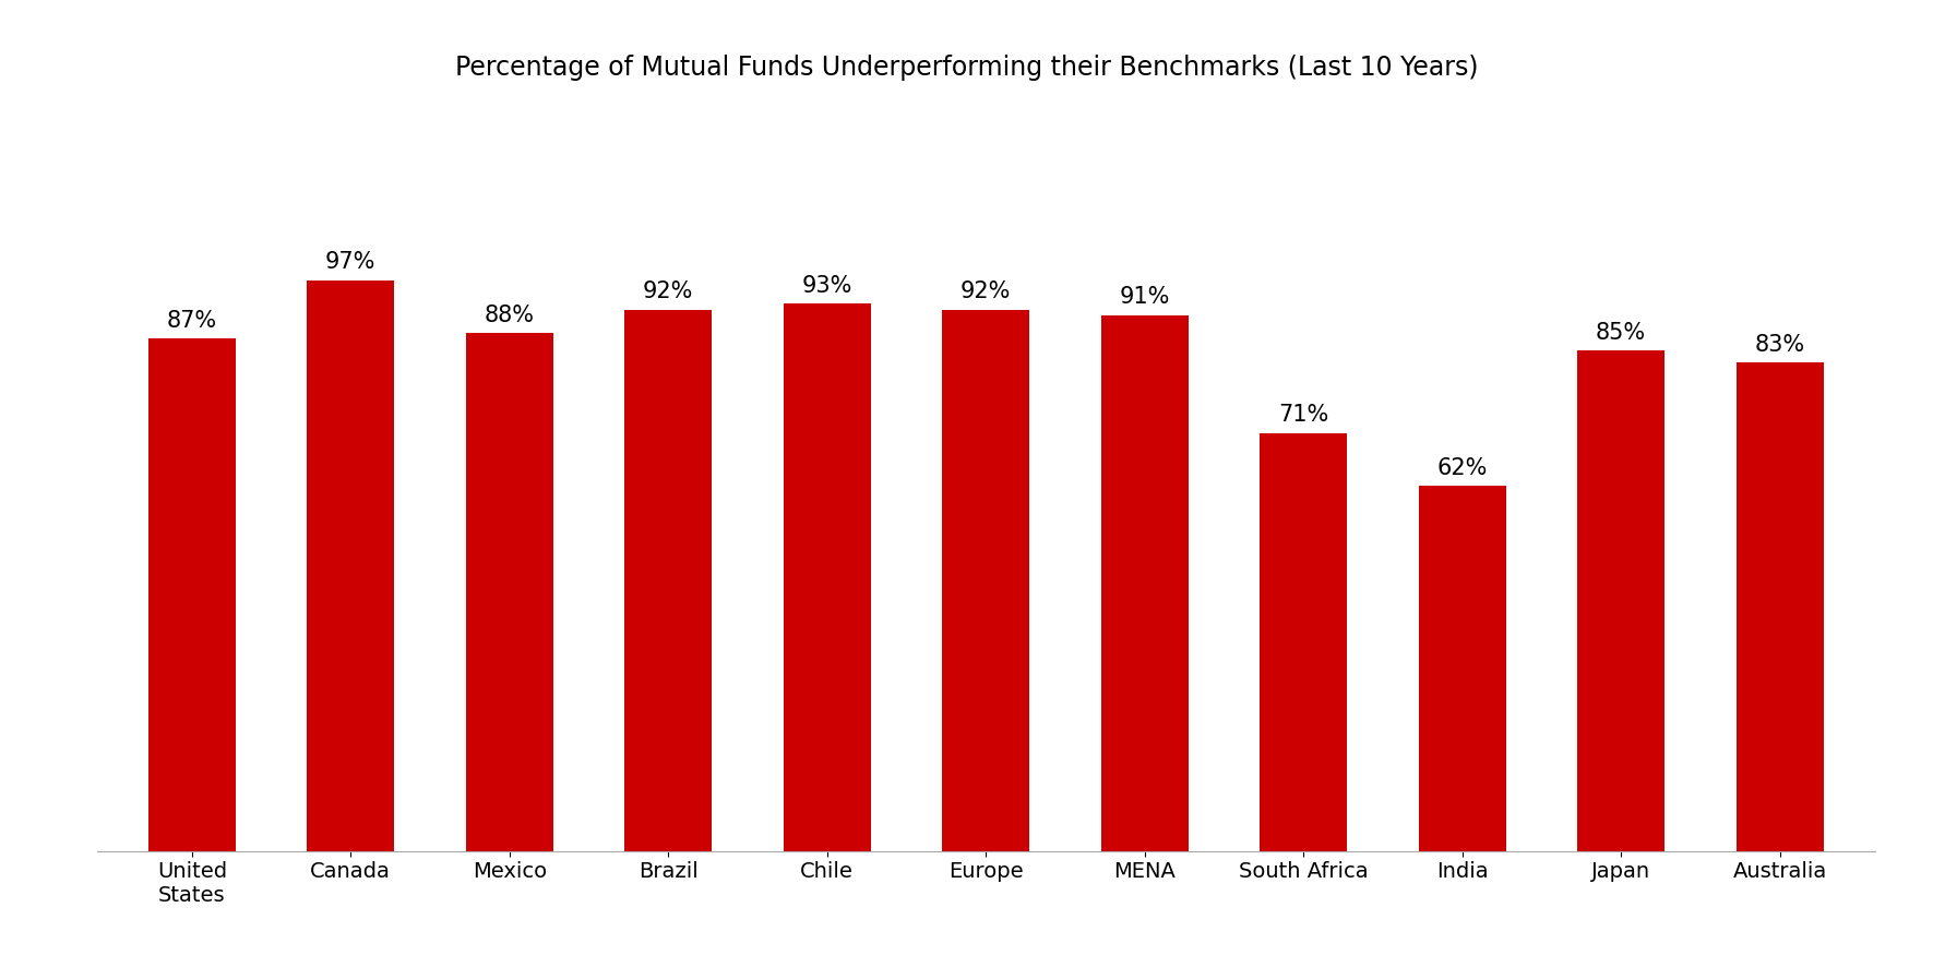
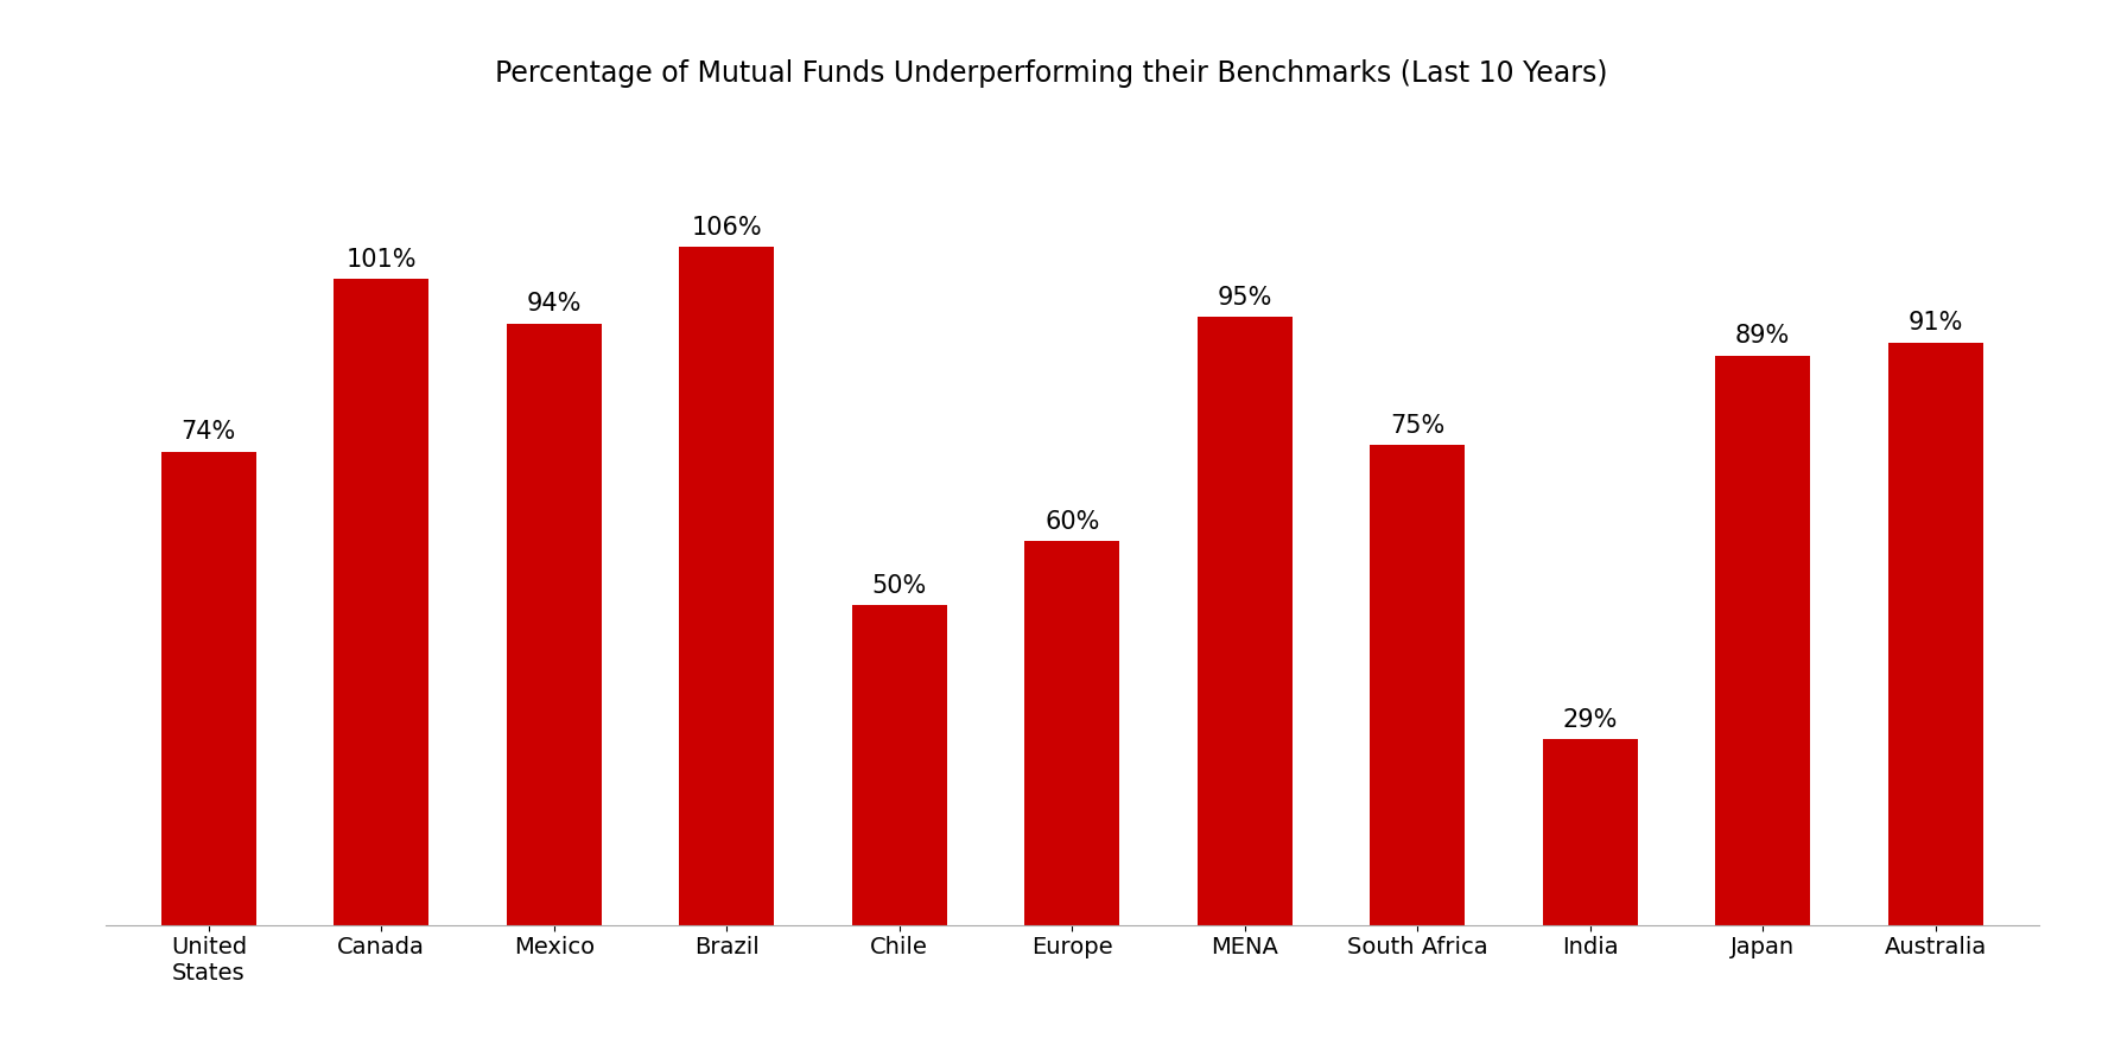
United States: 87% -> 74%
Canada: 97% -> 101%
Mexico: 88% -> 94%
Brazil: 92% -> 106%
Chile: 93% -> 50%
Europe: 92% -> 60%
MENA: 91% -> 95%
South Africa: 71% -> 75%
India: 62% -> 29%
Japan: 85% -> 89%
Australia: 83% -> 91%
